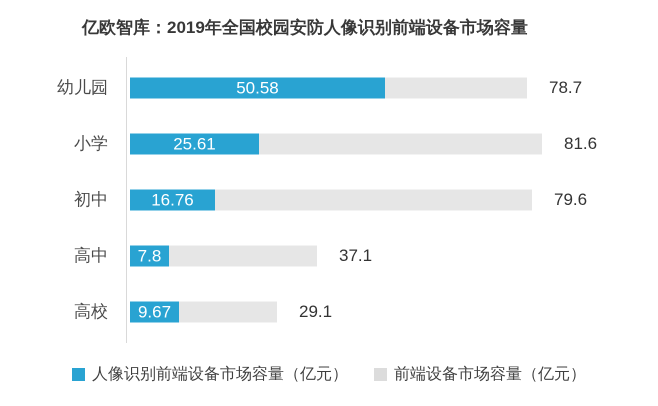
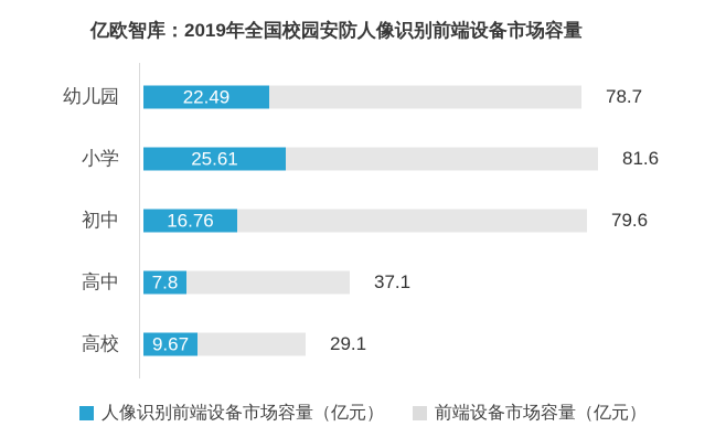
人像识别前端设备市场容量（亿元）/幼儿园: 50.58 -> 22.49
